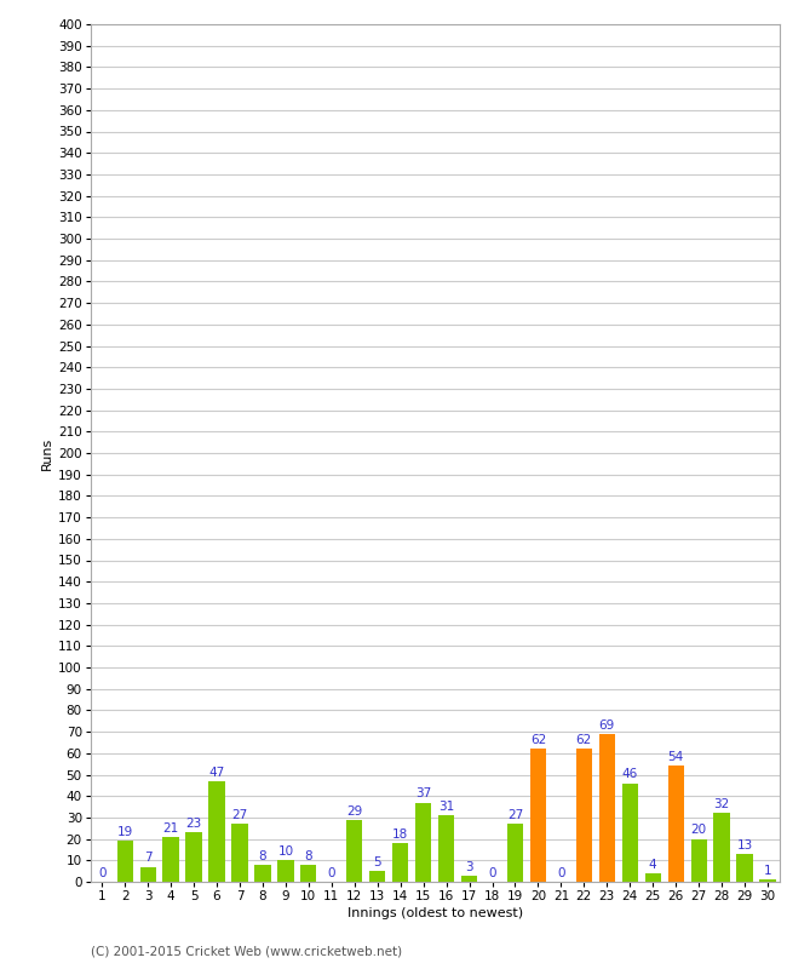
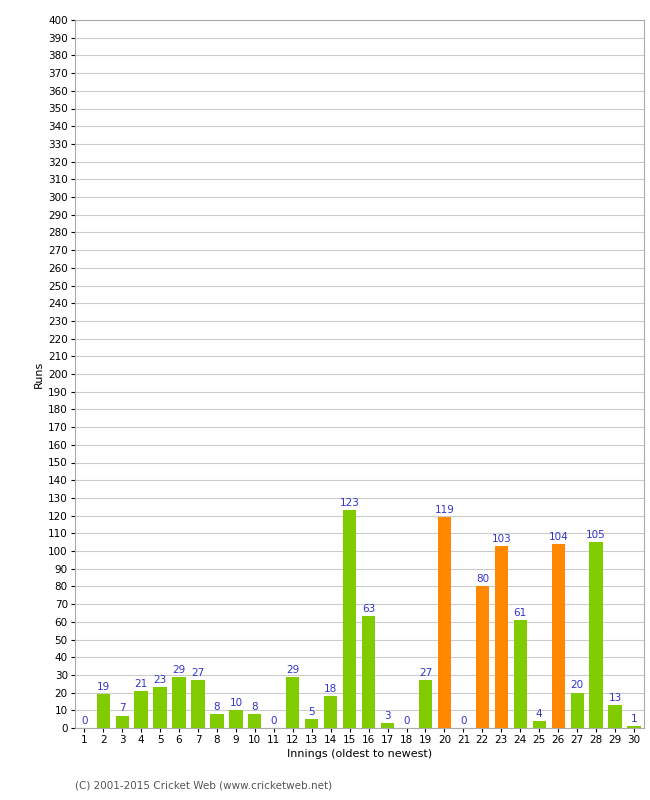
6: 47 -> 29
15: 37 -> 123
16: 31 -> 63
20: 62 -> 119
22: 62 -> 80
23: 69 -> 103
24: 46 -> 61
26: 54 -> 104
28: 32 -> 105
